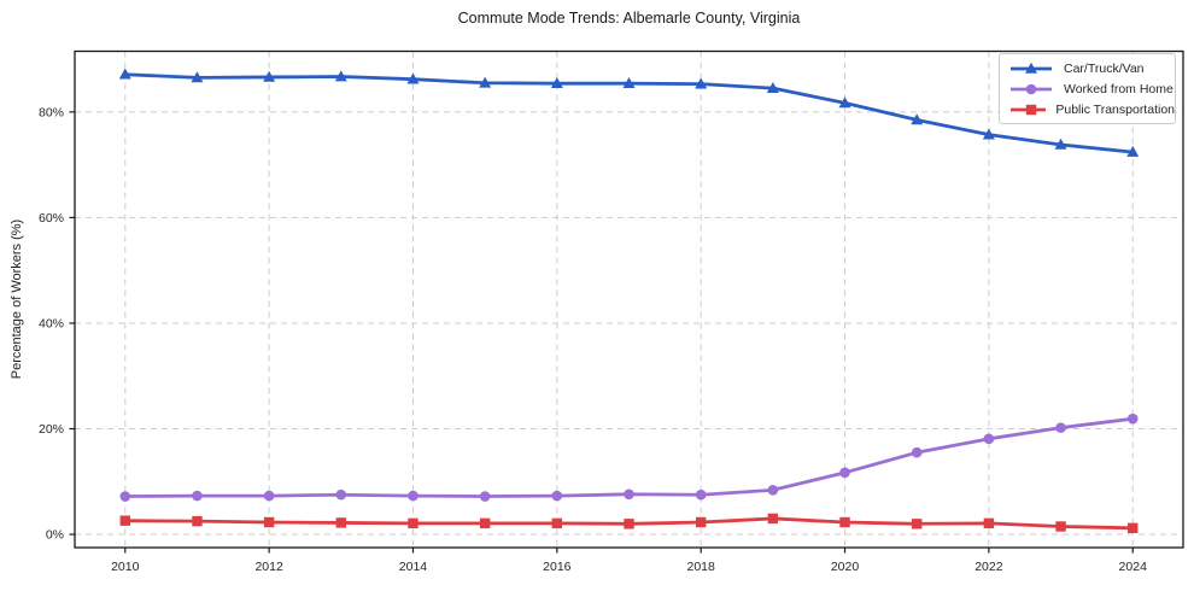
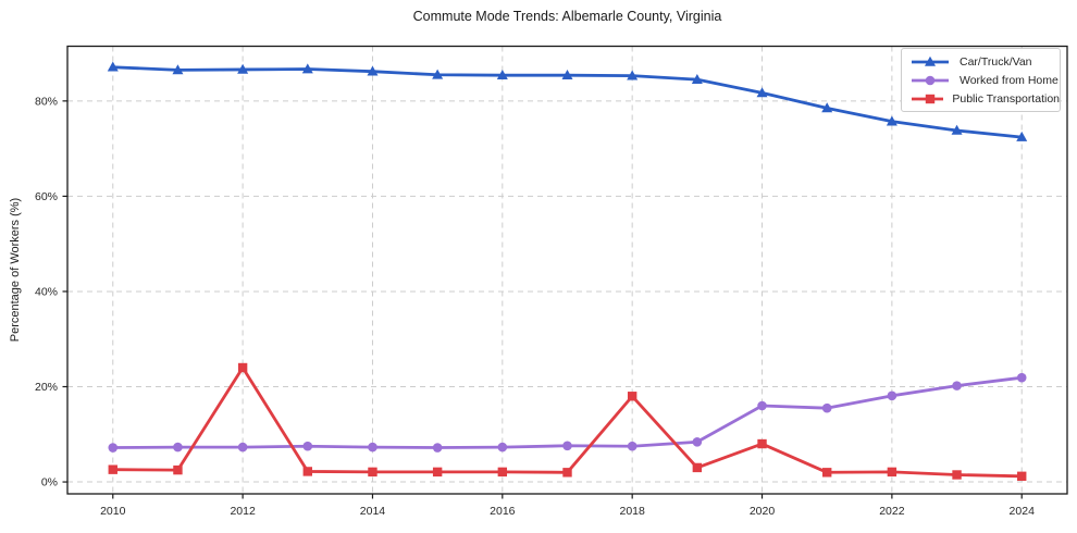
Public Transportation/2012: 2% -> 24%
Public Transportation/2018: 2% -> 18%
Worked from Home/2020: 12% -> 16%
Public Transportation/2020: 2% -> 8%
